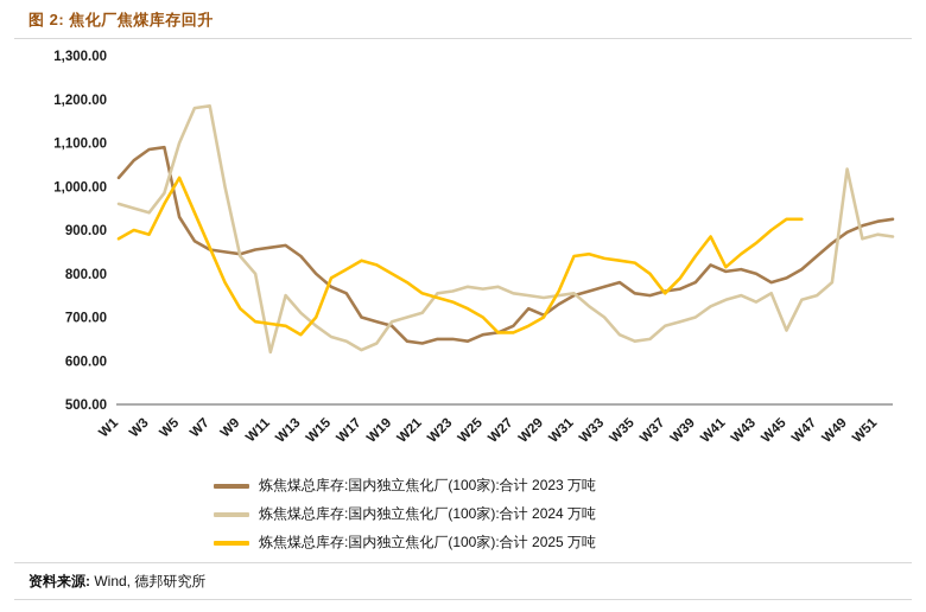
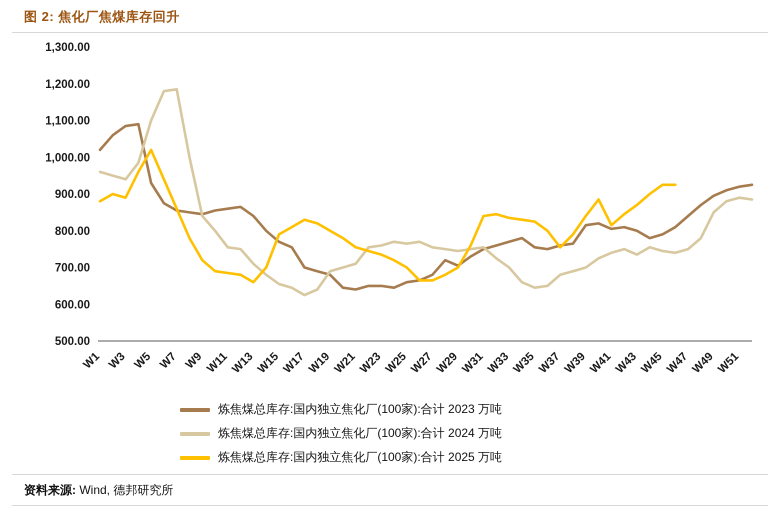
炼焦煤总库存:国内独立焦化厂(100家):合计 2024 万吨/W11: 620 -> 760
炼焦煤总库存:国内独立焦化厂(100家):合计 2023 万吨/W39: 780 -> 820
炼焦煤总库存:国内独立焦化厂(100家):合计 2024 万吨/W45: 670 -> 740
炼焦煤总库存:国内独立焦化厂(100家):合计 2024 万吨/W49: 1040 -> 850
